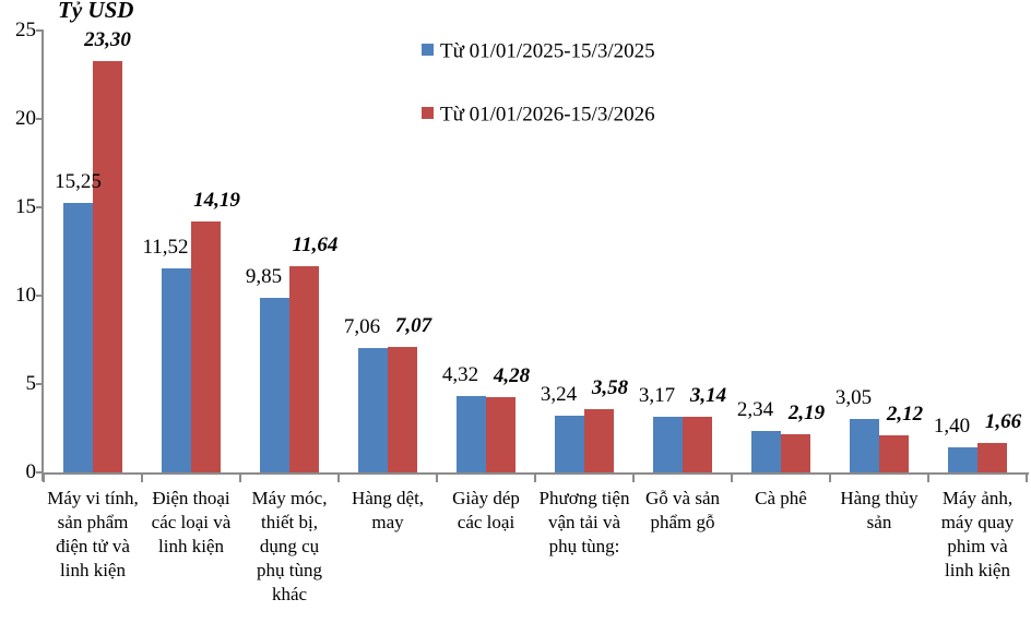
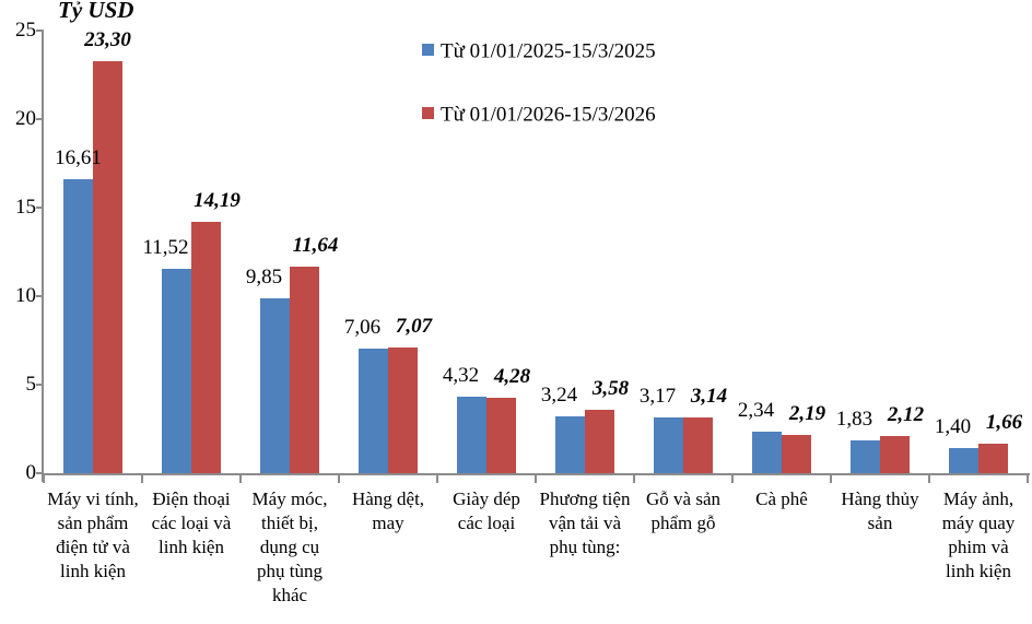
Từ 01/01/2025-15/3/2025/Máy vi tính, sản phẩm điện tử và linh kiện: 15,25 -> 16,61
Từ 01/01/2025-15/3/2025/Hàng thủy sản: 3,05 -> 1,83
